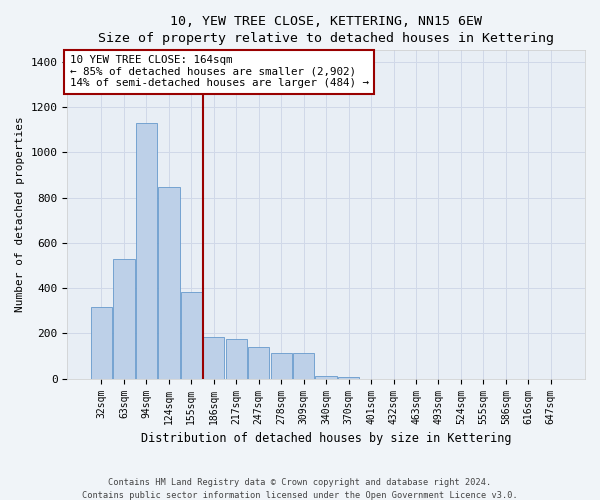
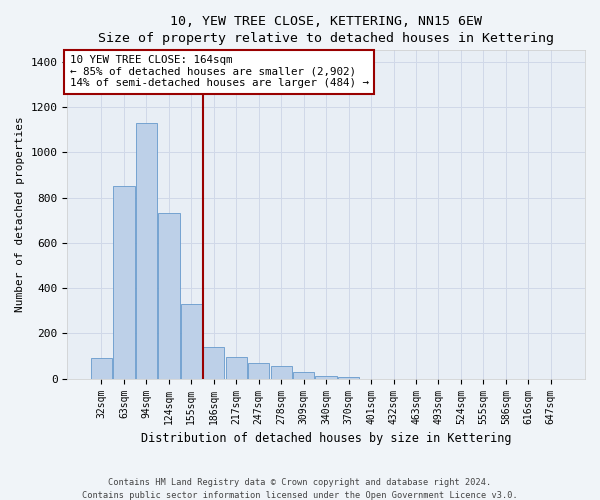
32sqm: 315 -> 90
63sqm: 530 -> 850
124sqm: 845 -> 730
155sqm: 385 -> 330
186sqm: 185 -> 140
217sqm: 175 -> 95
247sqm: 140 -> 70
278sqm: 115 -> 55
309sqm: 115 -> 30
